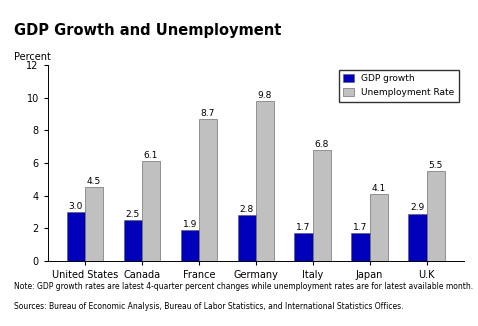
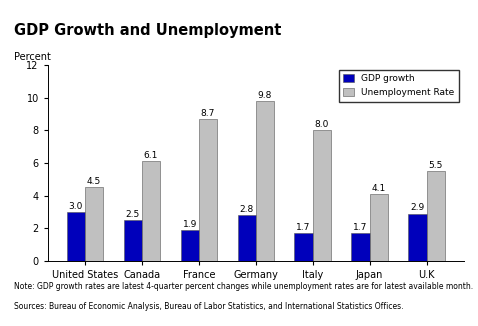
Unemployment Rate/Italy: 6.8 -> 8.0
